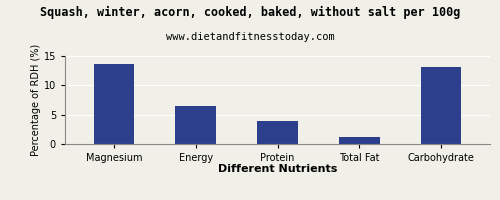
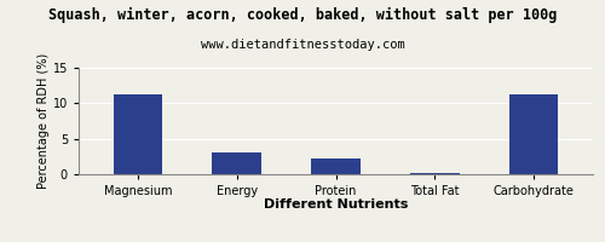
Magnesium: 13.6 -> 11.2
Energy: 6.4 -> 3.0
Protein: 4.0 -> 2.2
Total Fat: 1.2 -> 0.1
Carbohydrate: 13.2 -> 11.3
